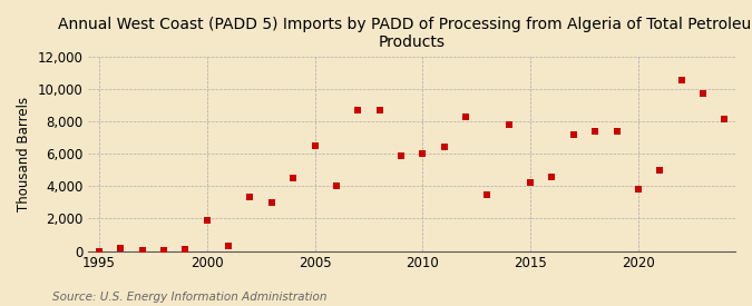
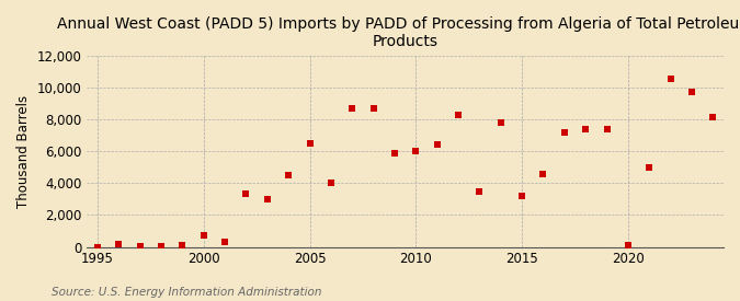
2000: 1,900 -> 700
2015: 4,200 -> 3,200
2020: 3,800 -> 100
